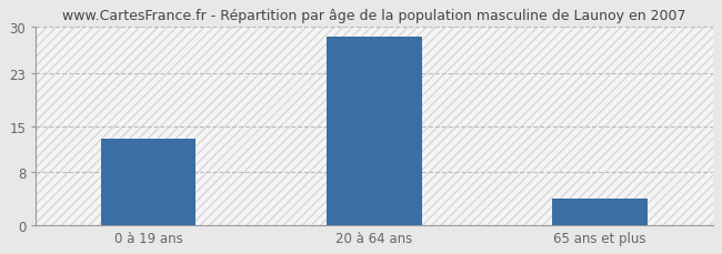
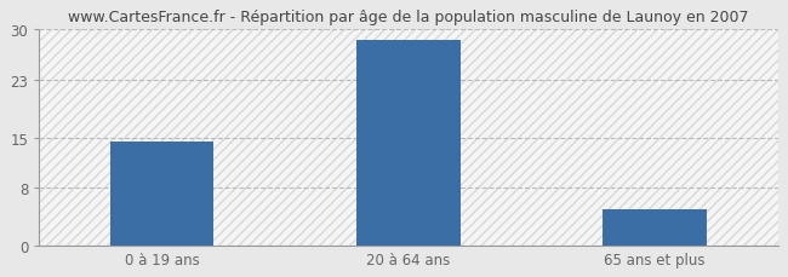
0 à 19 ans: 13.0 -> 14.5
65 ans et plus: 4.0 -> 5.0
